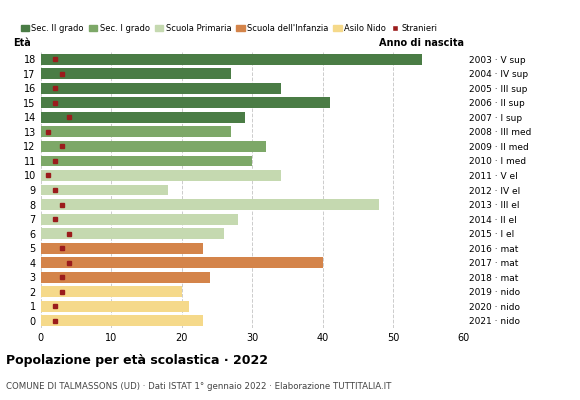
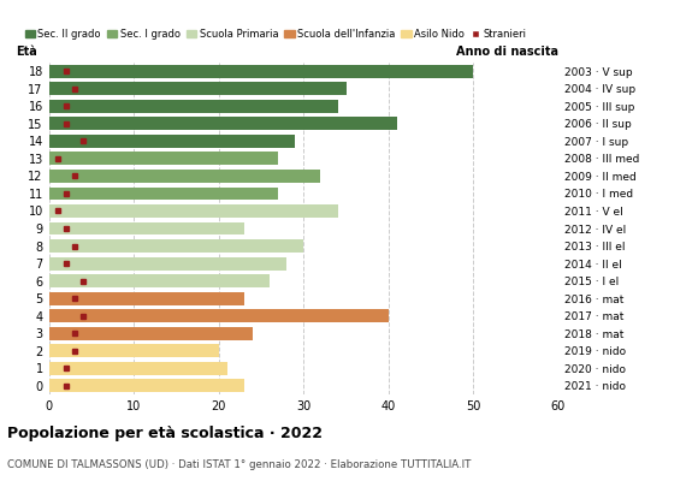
18: 54 -> 50
17: 27 -> 35
11: 30 -> 27
9: 18 -> 23
8: 48 -> 30
